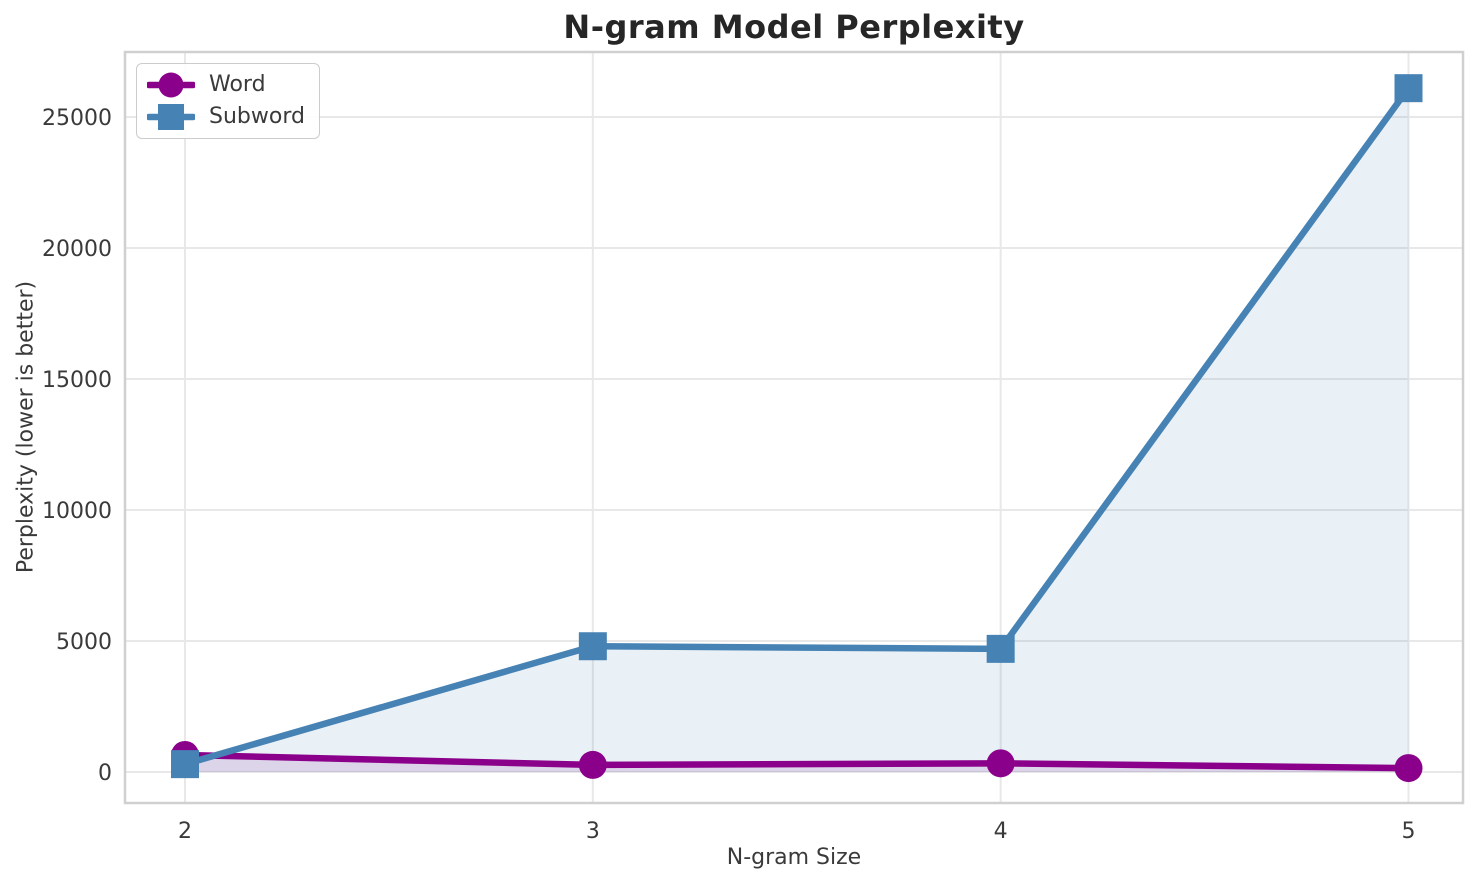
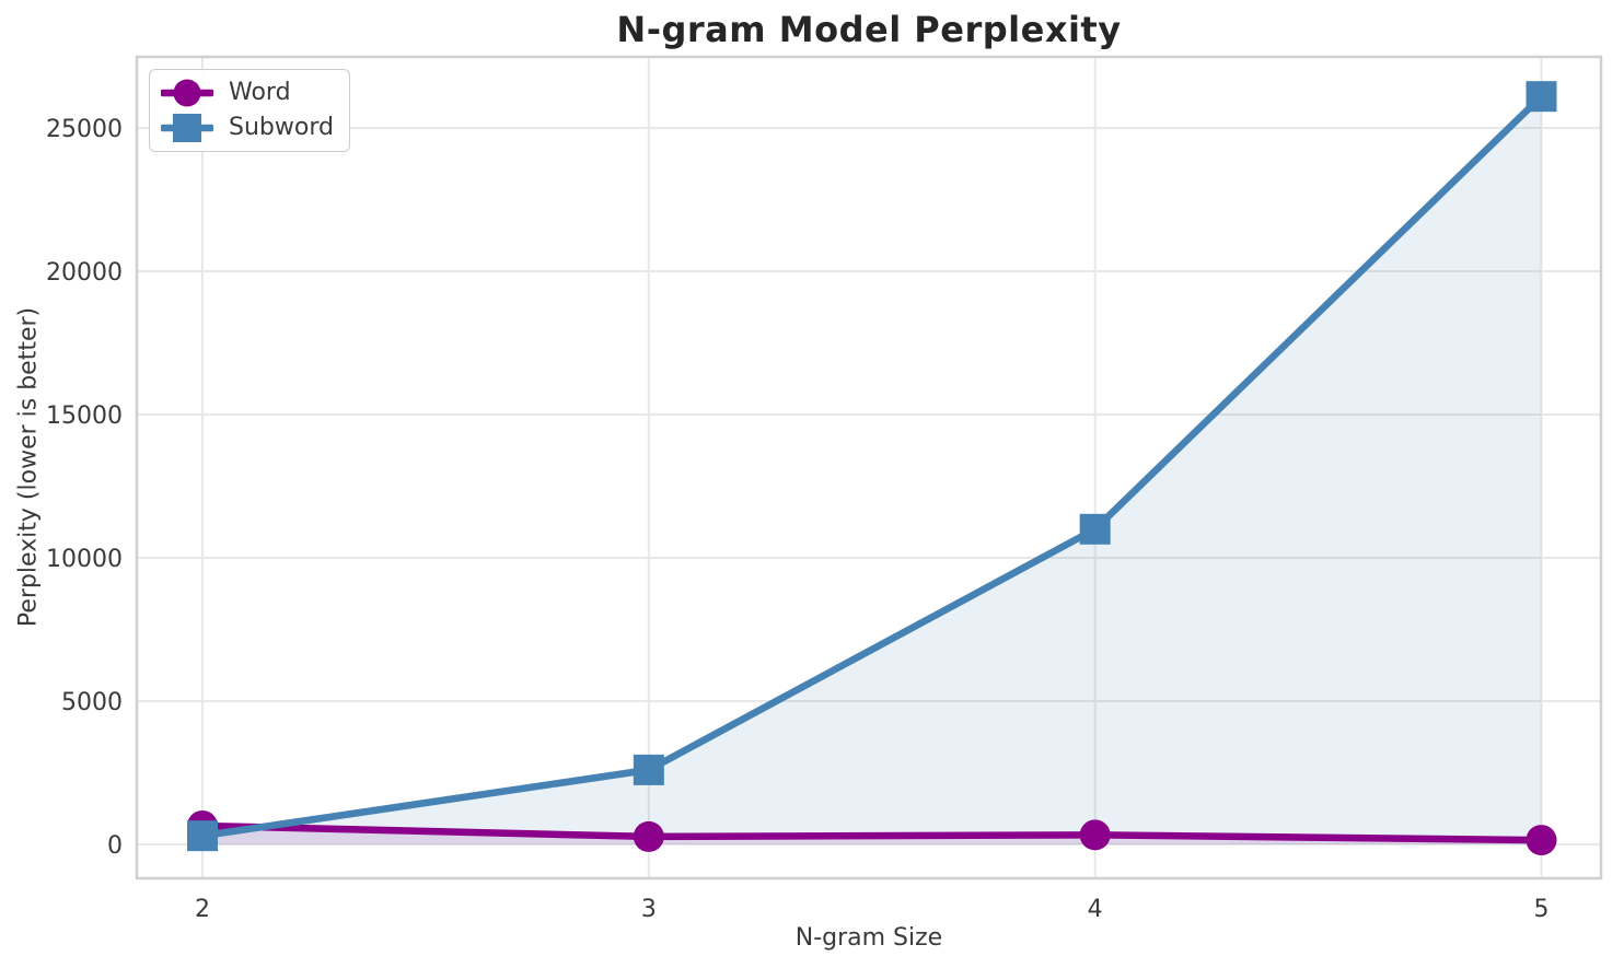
Subword/3: 4800 -> 2600
Subword/4: 4700 -> 11000
